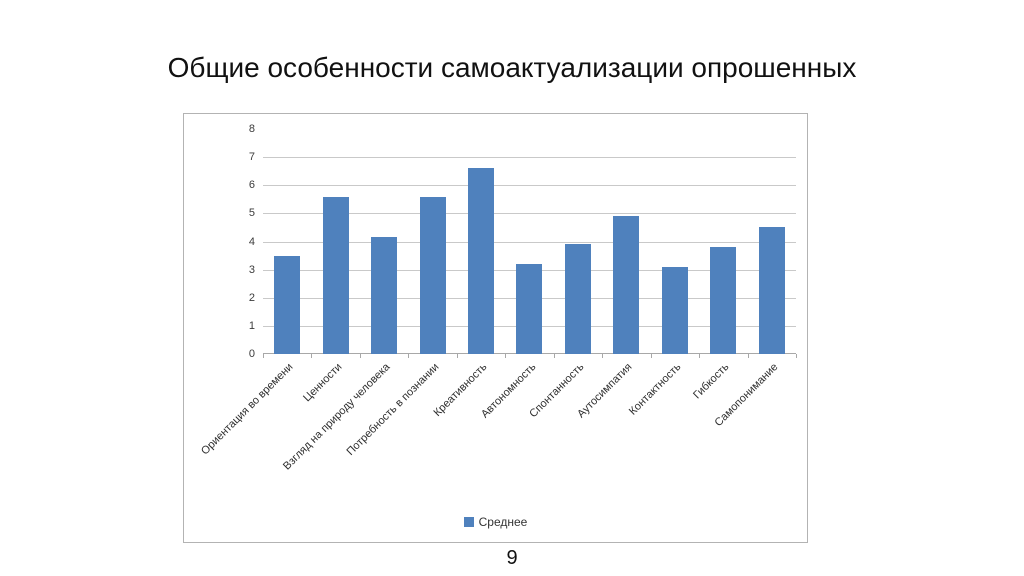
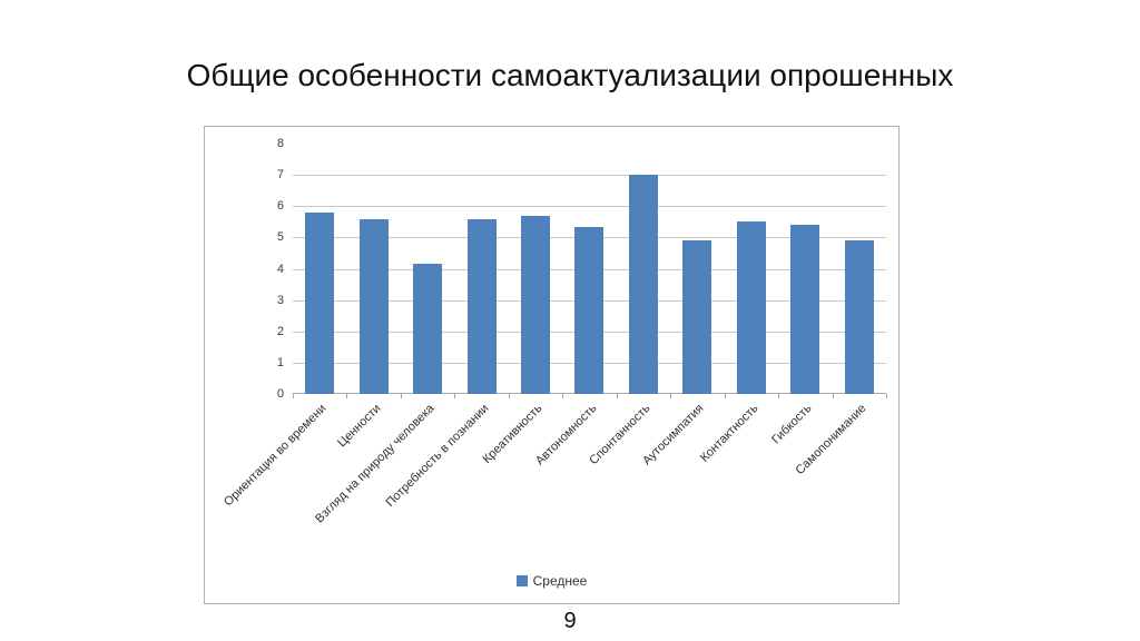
Ориентация во времени: 3.5 -> 5.8
Креативность: 6.6 -> 5.7
Автономность: 3.2 -> 5.3
Спонтанность: 3.9 -> 7.0
Контактность: 3.1 -> 5.5
Гибкость: 3.8 -> 5.4
Самопонимание: 4.5 -> 4.9
